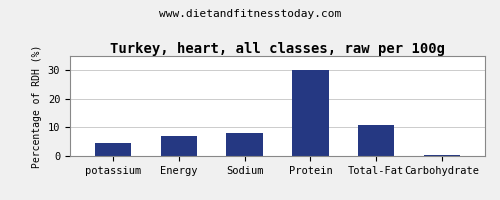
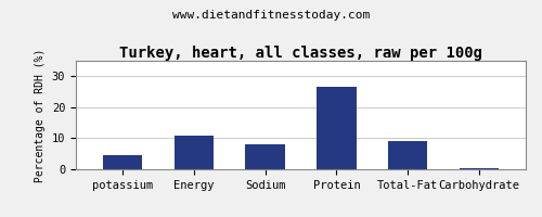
Energy: 7.0 -> 11.0
Protein: 30.0 -> 26.5
Total-Fat: 11.0 -> 9.0
